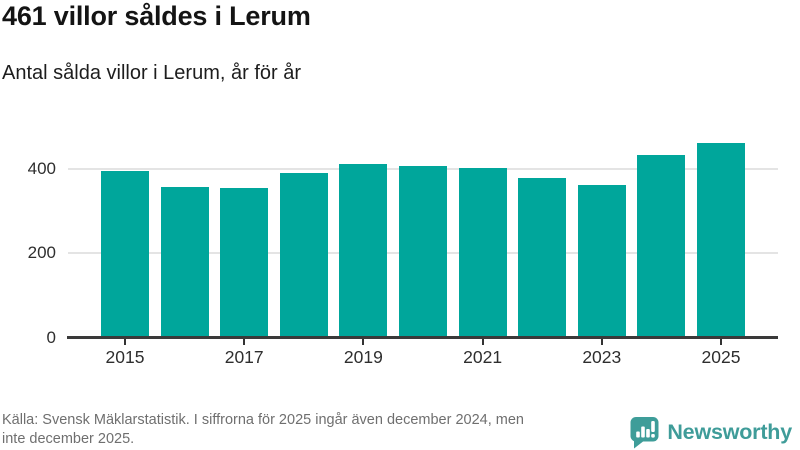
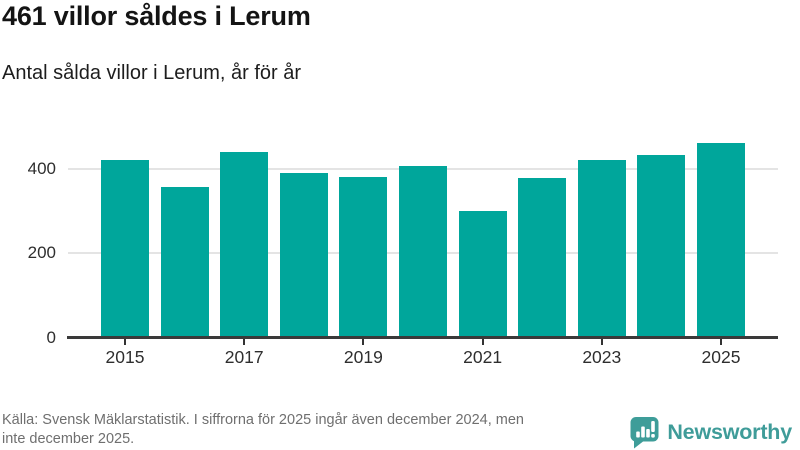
2015: 390 -> 420
2017: 360 -> 440
2019: 410 -> 380
2021: 400 -> 300
2023: 360 -> 420
